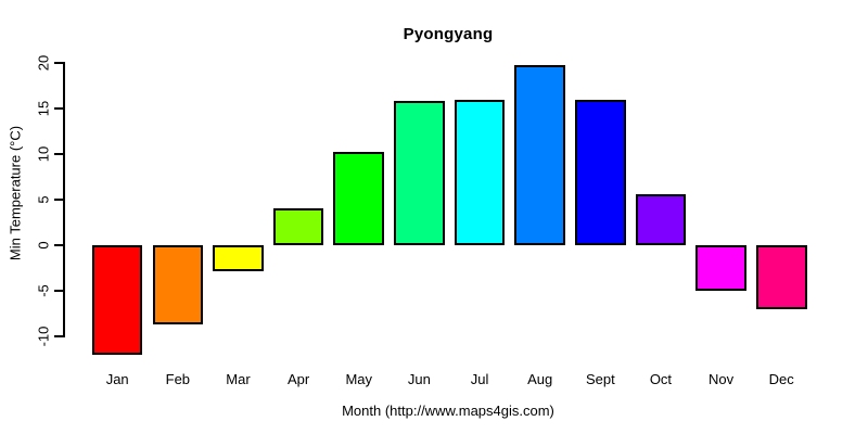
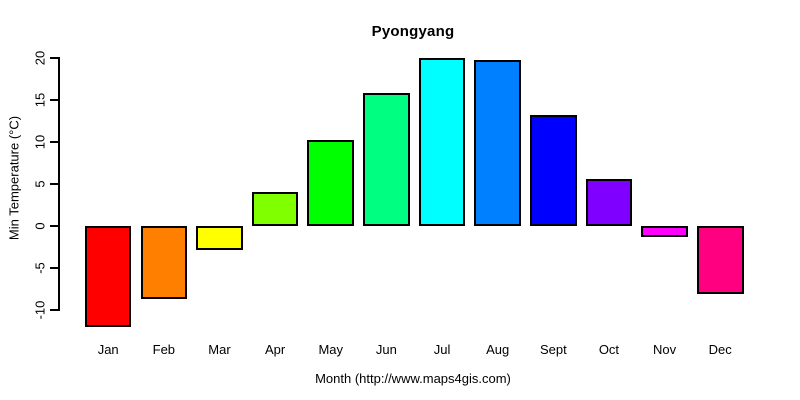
Jul: 16 -> 20
Sept: 16 -> 13
Nov: -5 -> -1
Dec: -7 -> -8
